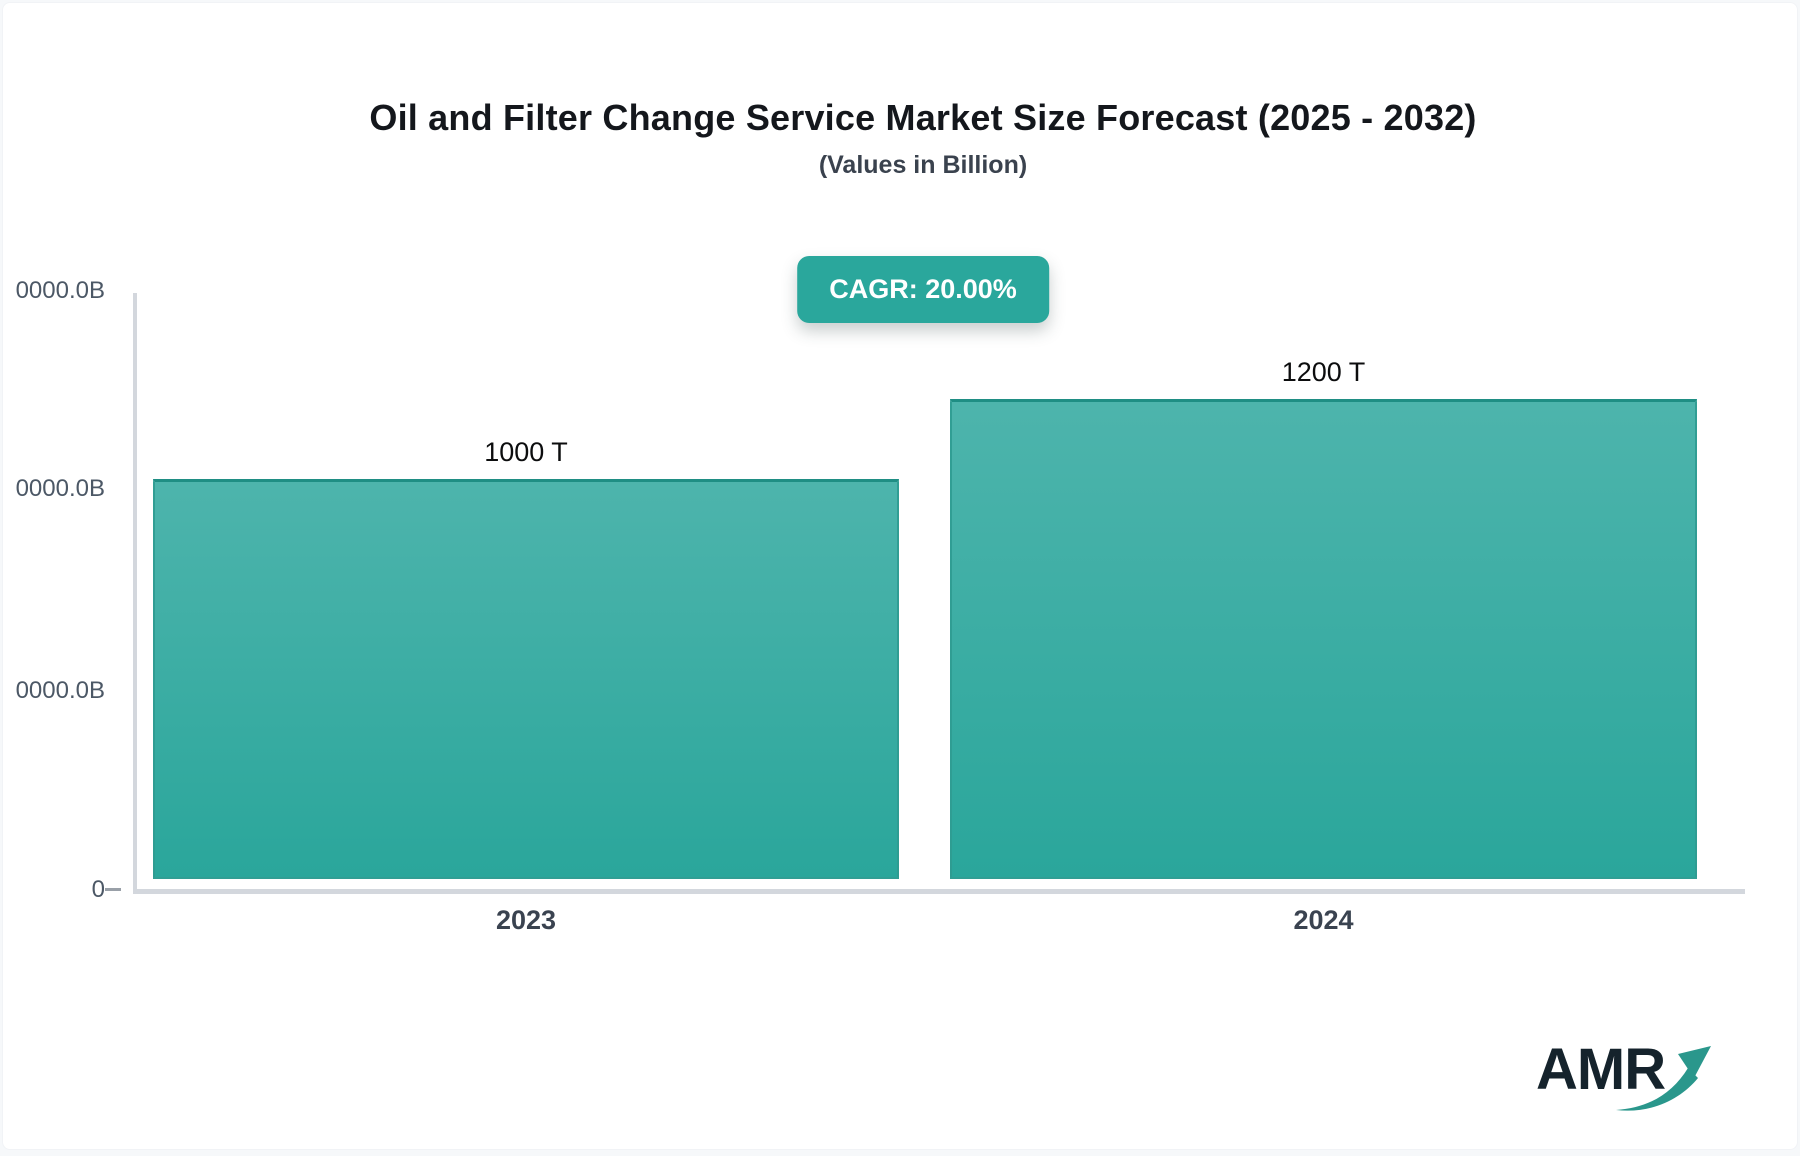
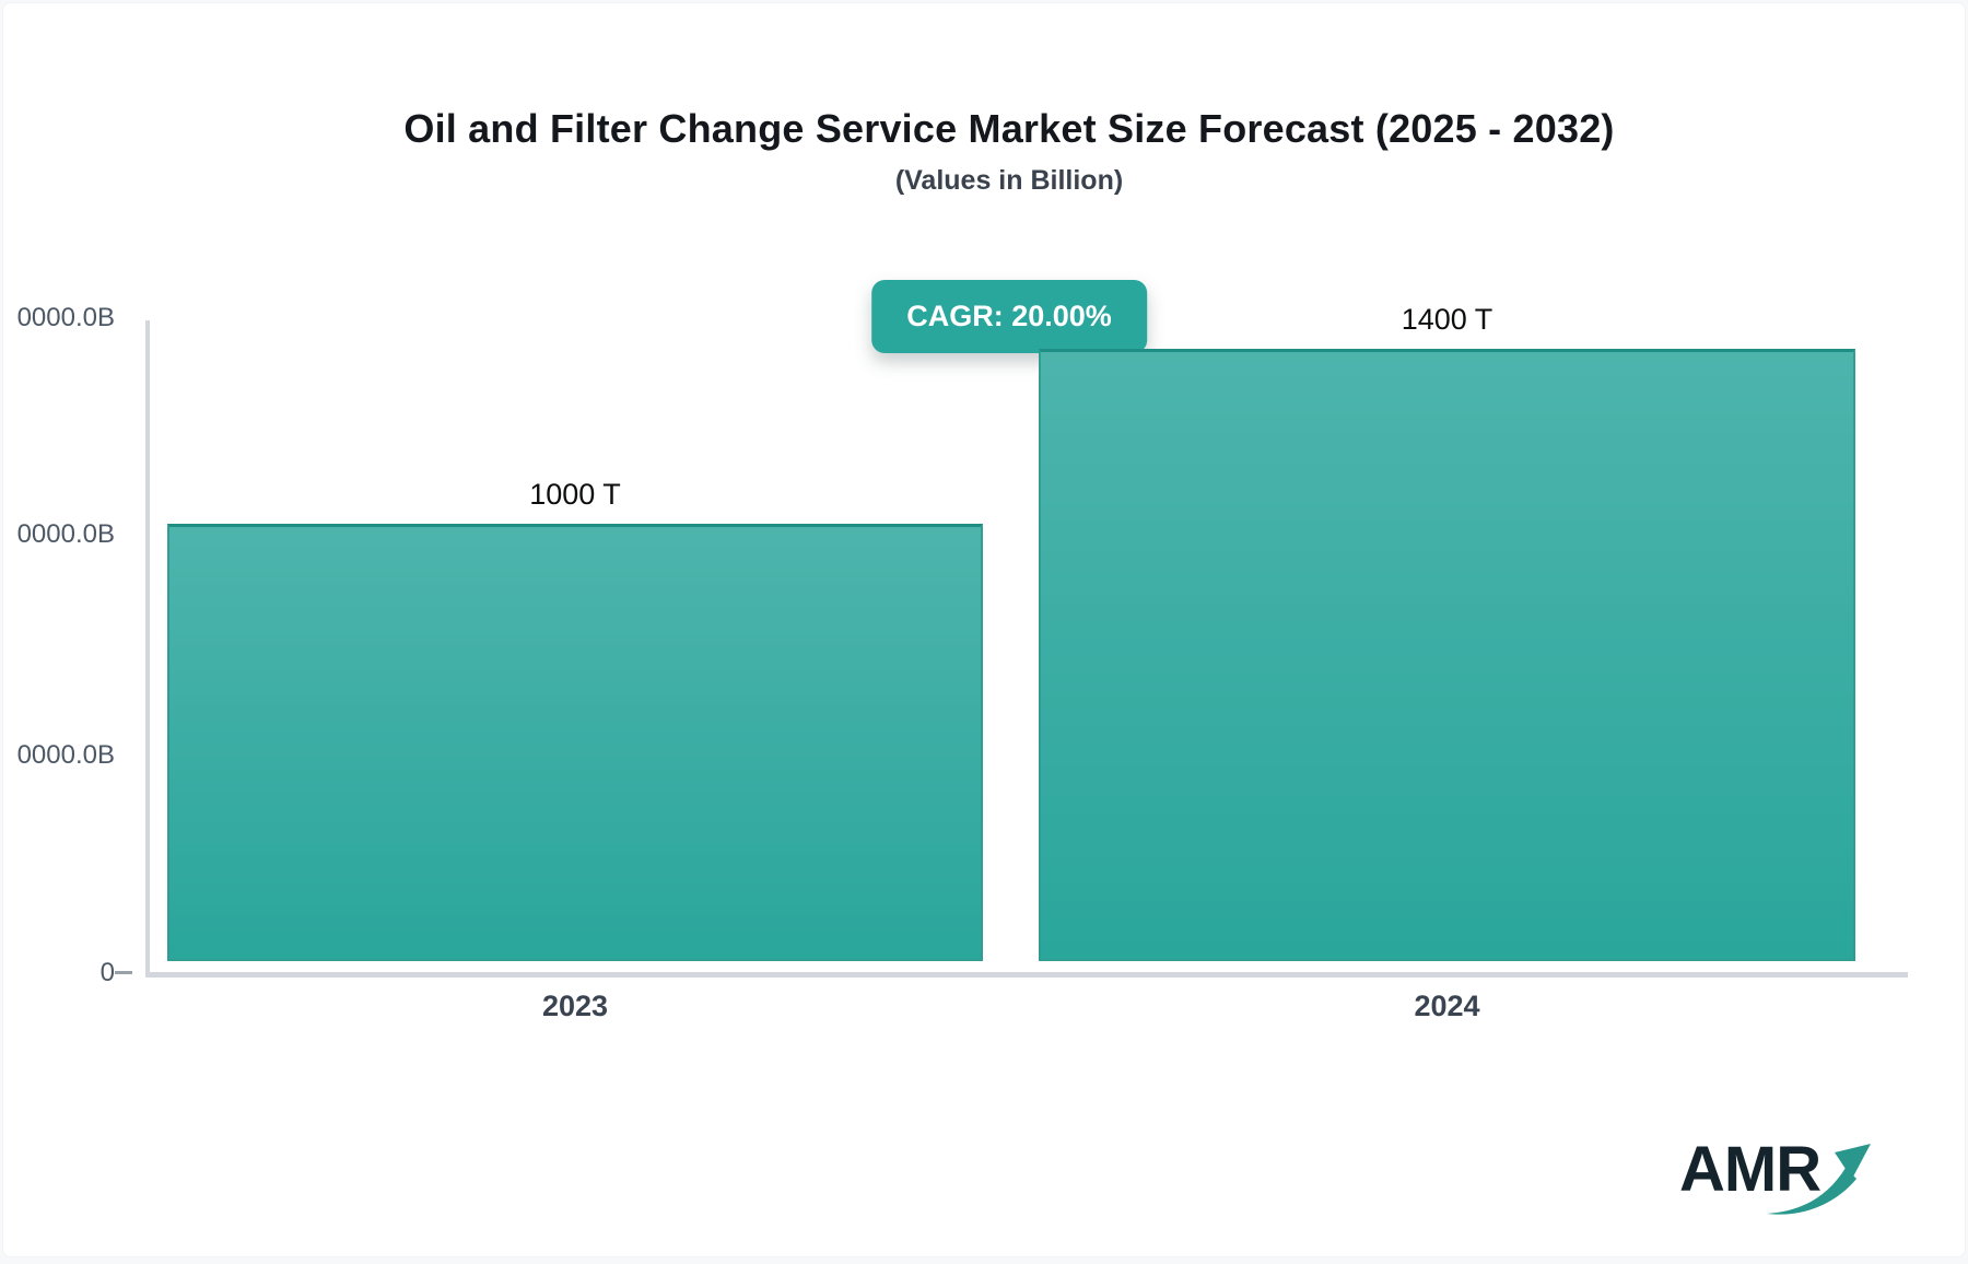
2024: 1200 -> 1400
